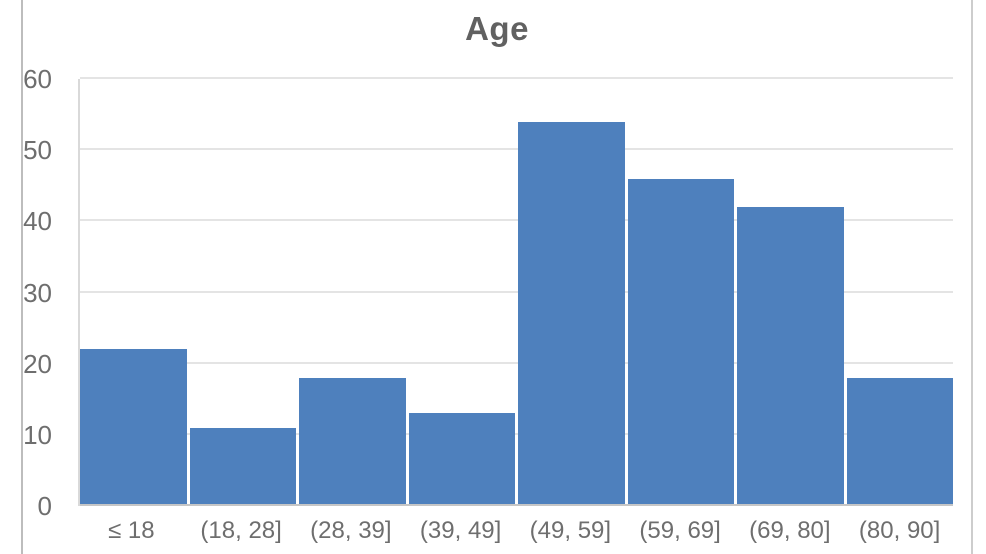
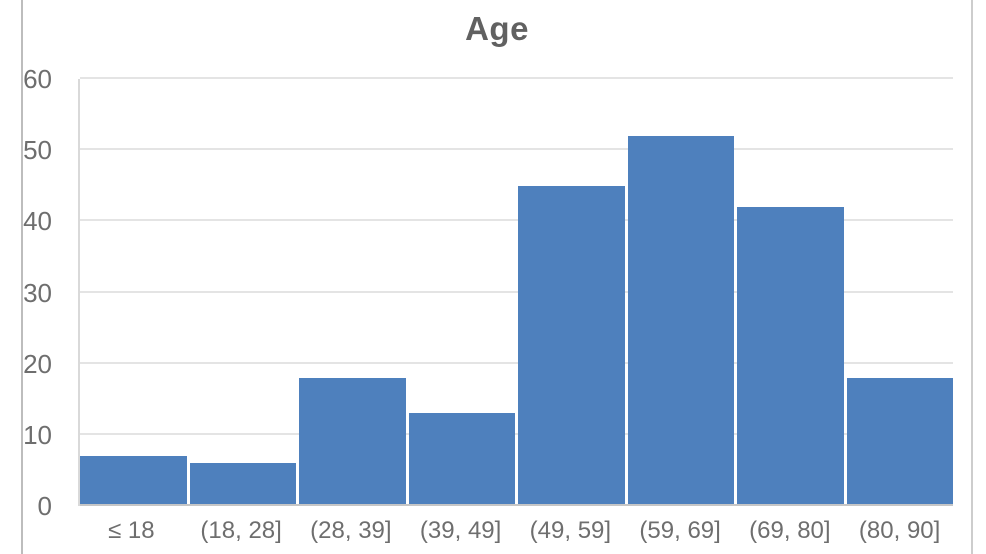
≤ 18: 22 -> 7
(18, 28]: 11 -> 6
(49, 59]: 54 -> 45
(59, 69]: 46 -> 52
